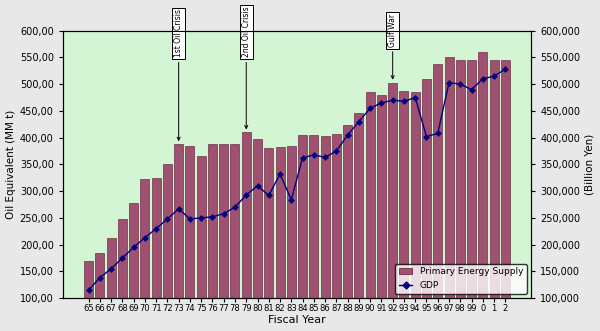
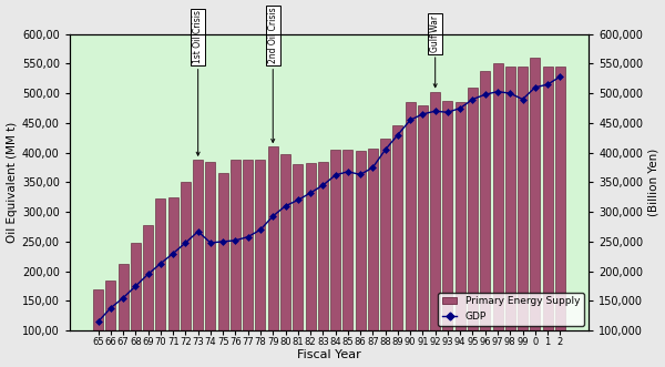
GDP/81: 292,000 -> 320,000
GDP/83: 284,000 -> 345,000
GDP/95: 402,000 -> 490,000
GDP/96: 408,000 -> 498,000
